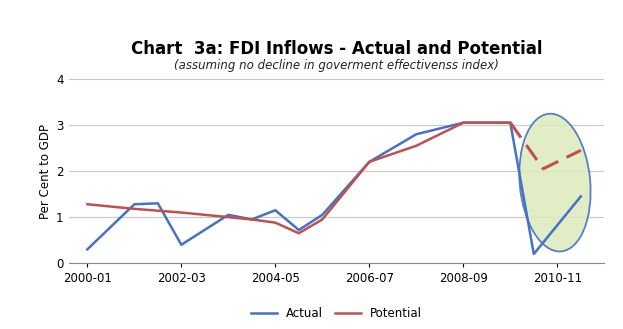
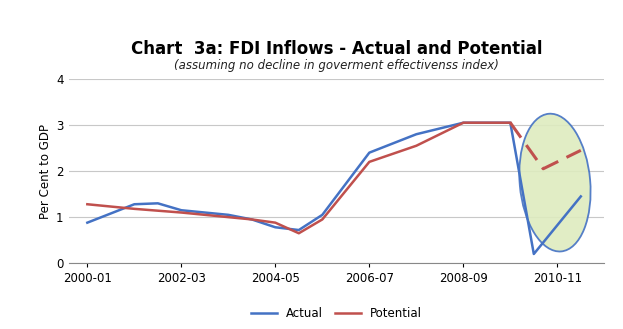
Actual/2000-01: 0.30 -> 0.88
Actual/2002-03: 0.40 -> 1.15
Actual/2004-05: 1.15 -> 0.78
Actual/2006-07: 2.20 -> 2.40
